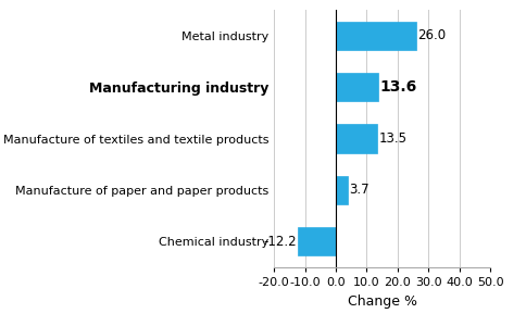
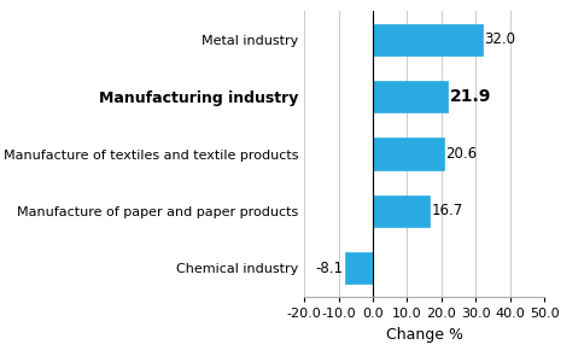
Metal industry: 26.0 -> 32.0
Manufacturing industry: 13.6 -> 21.9
Manufacture of textiles and textile products: 13.5 -> 20.6
Manufacture of paper and paper products: 3.7 -> 16.7
Chemical industry: -12.2 -> -8.1
